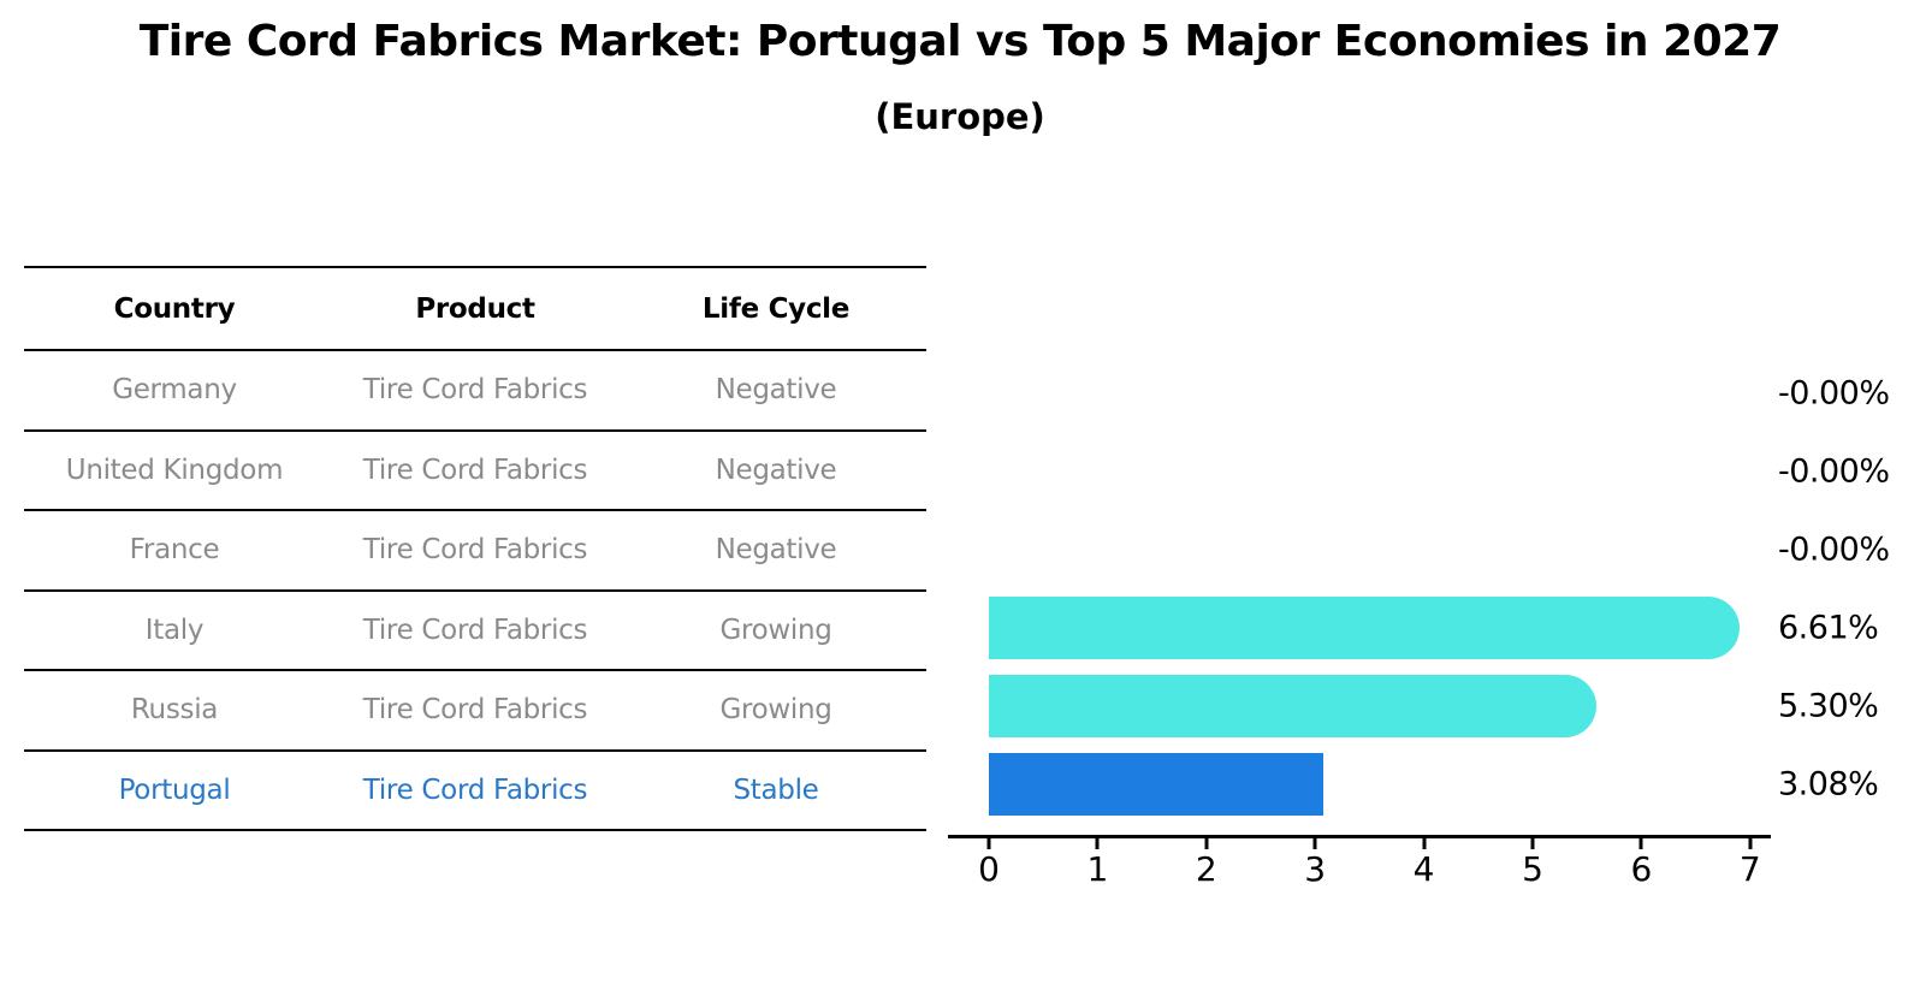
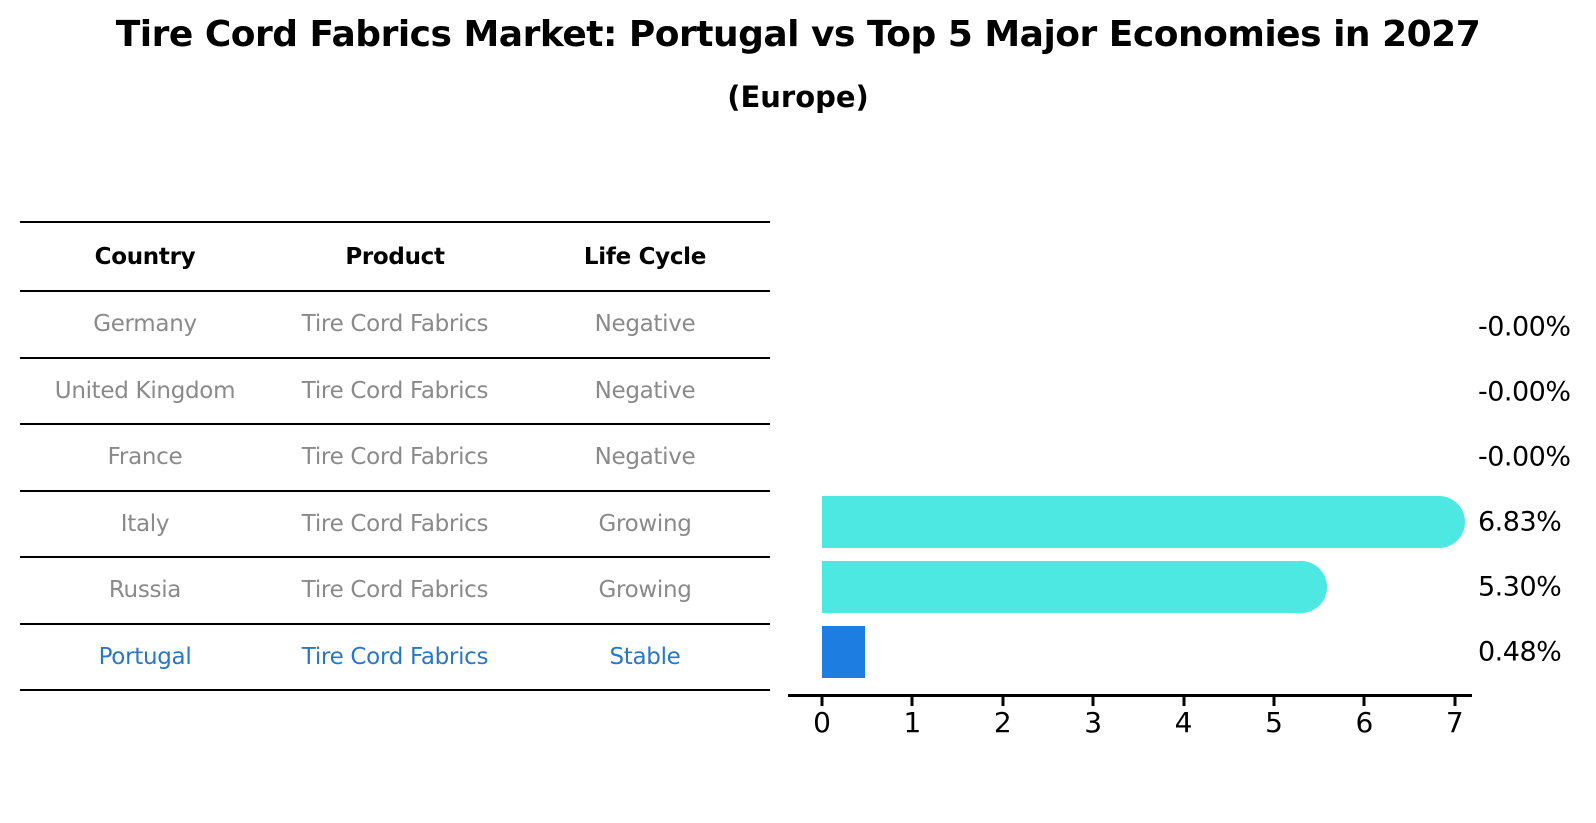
Italy: 6.61% -> 6.83%
Portugal: 3.08% -> 0.48%
